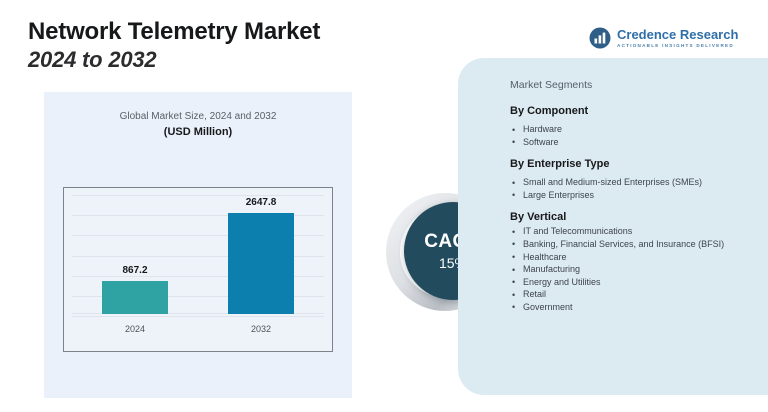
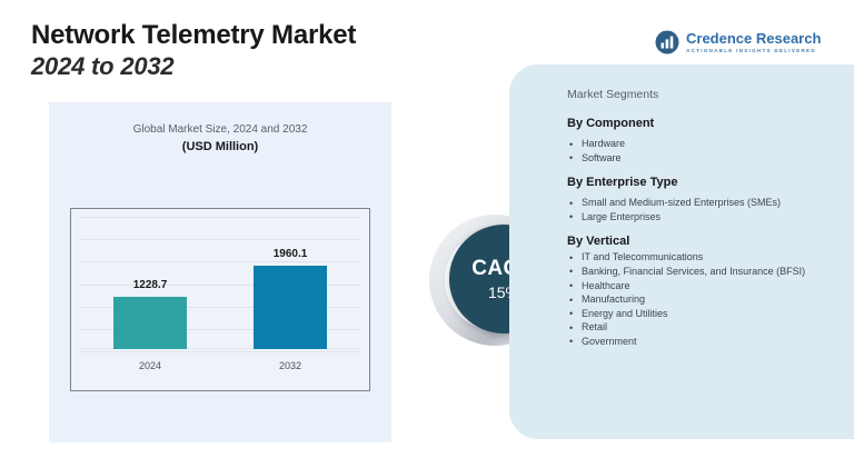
2024: 867.2 -> 1228.7
2032: 2647.8 -> 1960.1
